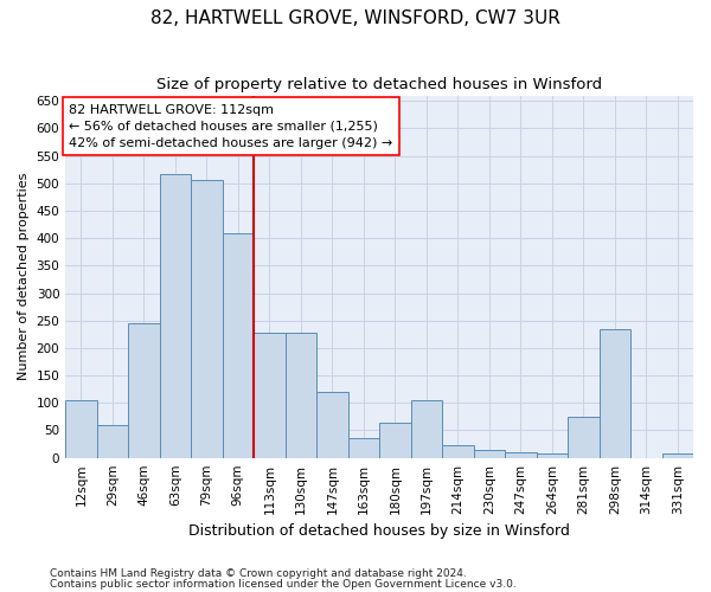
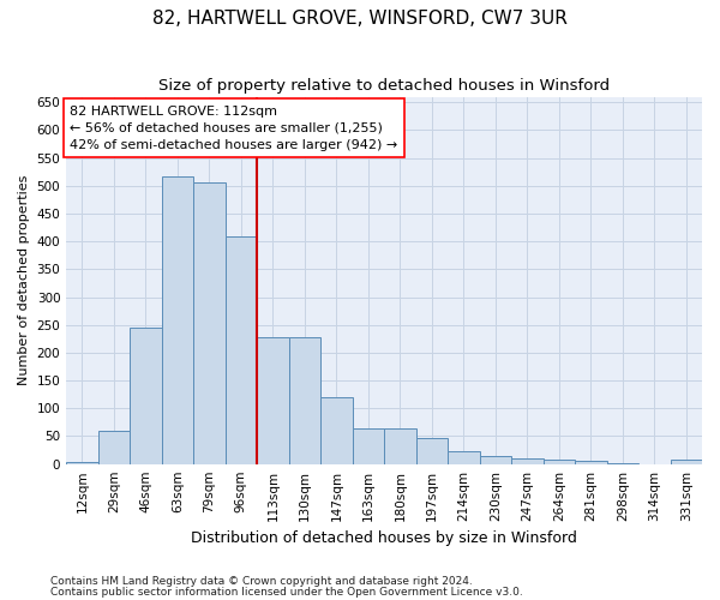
12sqm: 105 -> 3
163sqm: 35 -> 63
197sqm: 105 -> 46
281sqm: 75 -> 5
298sqm: 235 -> 1
